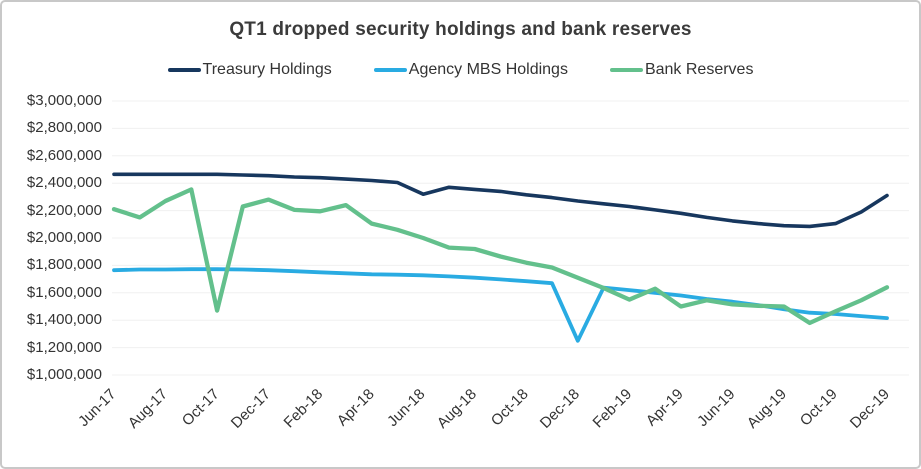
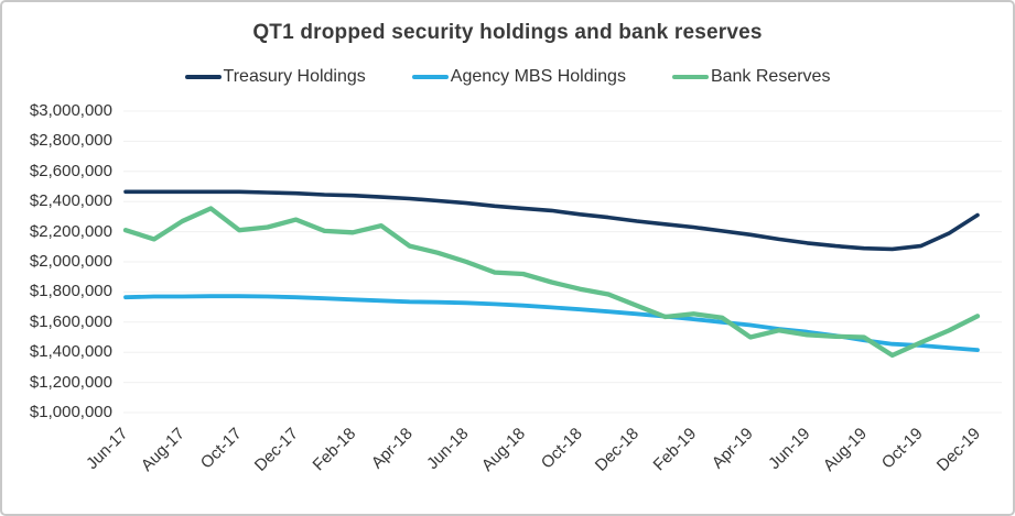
Bank Reserves/Oct-17: $1470000 -> $2210000
Treasury Holdings/Jun-18: $2320000 -> $2390000
Agency MBS Holdings/Dec-18: $1250000 -> $1660000
Bank Reserves/Feb-19: $1550000 -> $1660000
